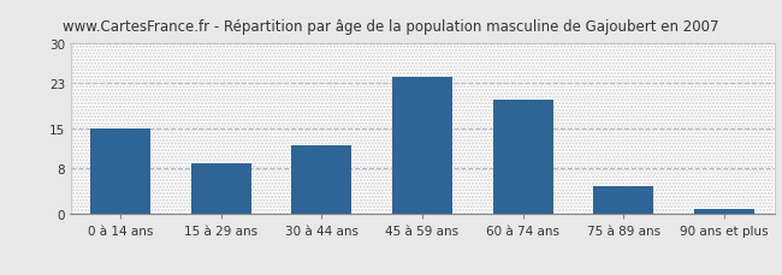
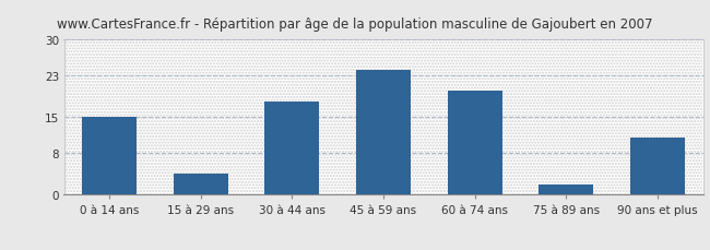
15 à 29 ans: 9 -> 4
30 à 44 ans: 12 -> 18
75 à 89 ans: 5 -> 2
90 ans et plus: 1 -> 11
